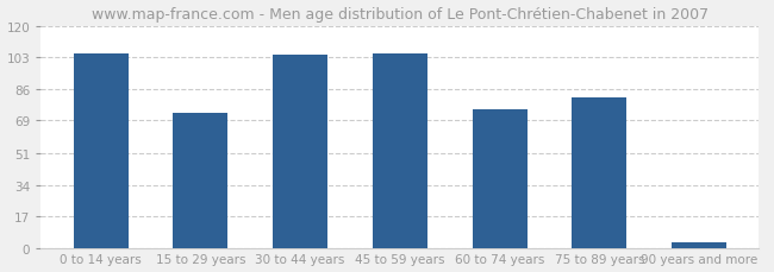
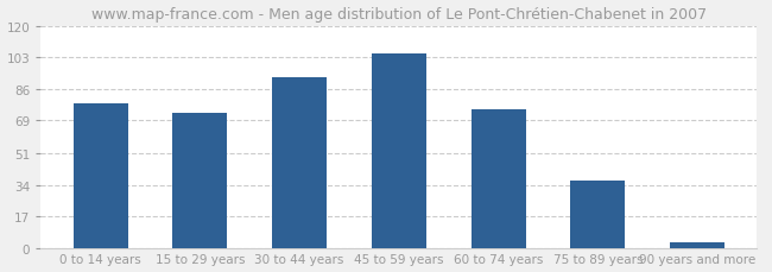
0 to 14 years: 105 -> 78
30 to 44 years: 104 -> 92
75 to 89 years: 81 -> 36
